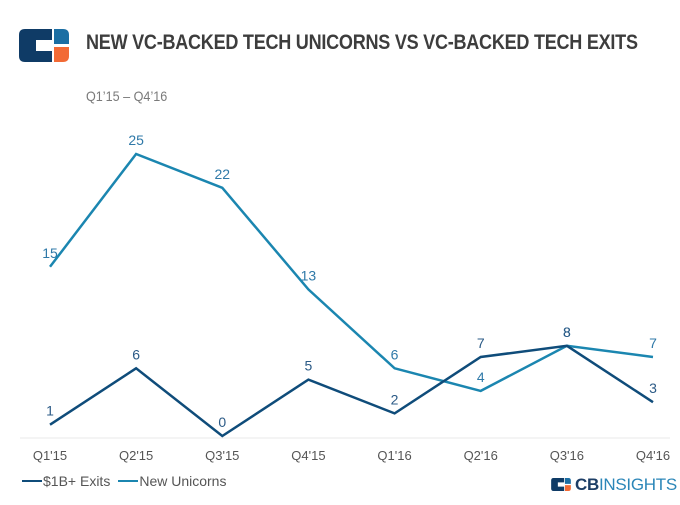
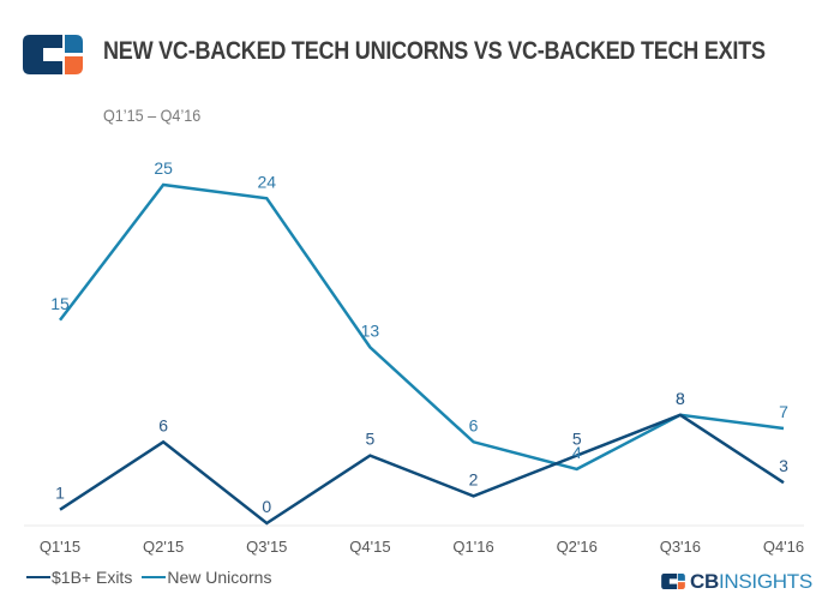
New Unicorns/Q3'15: 22 -> 24
$1B+ Exits/Q2'16: 7 -> 5
